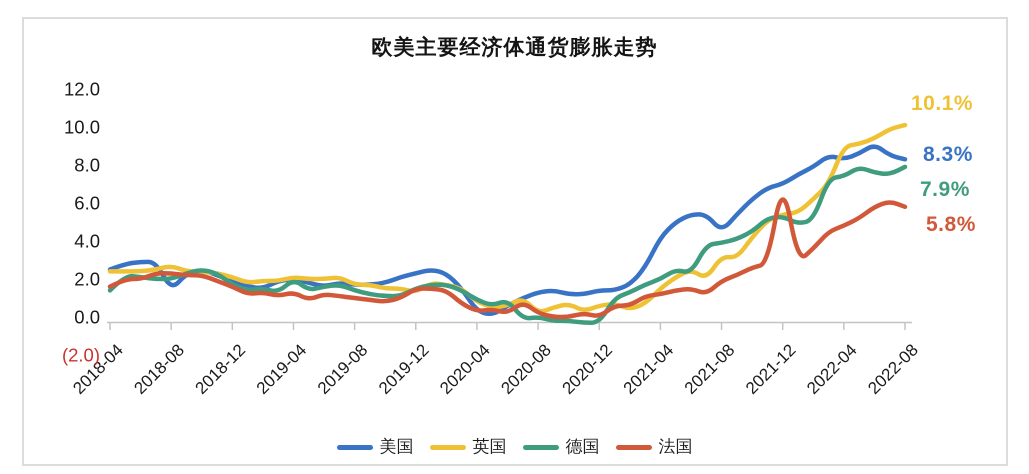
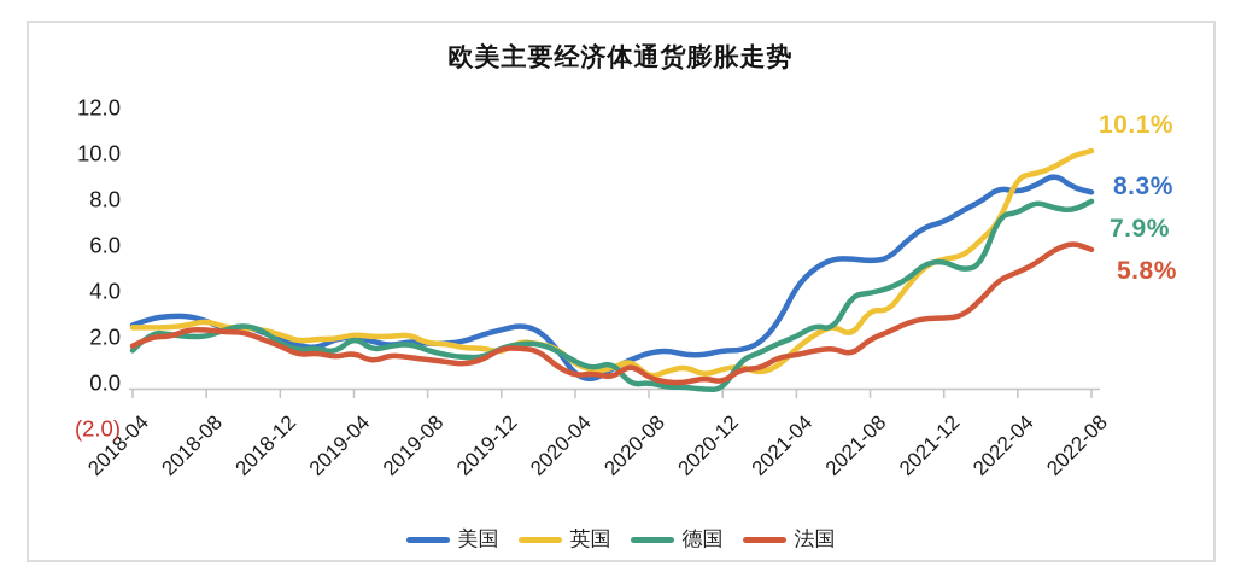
美国/2018-08: 1.4 -> 2.7
美国/2021-08: 4.5 -> 5.3
法国/2021-12: 7.3 -> 2.8
